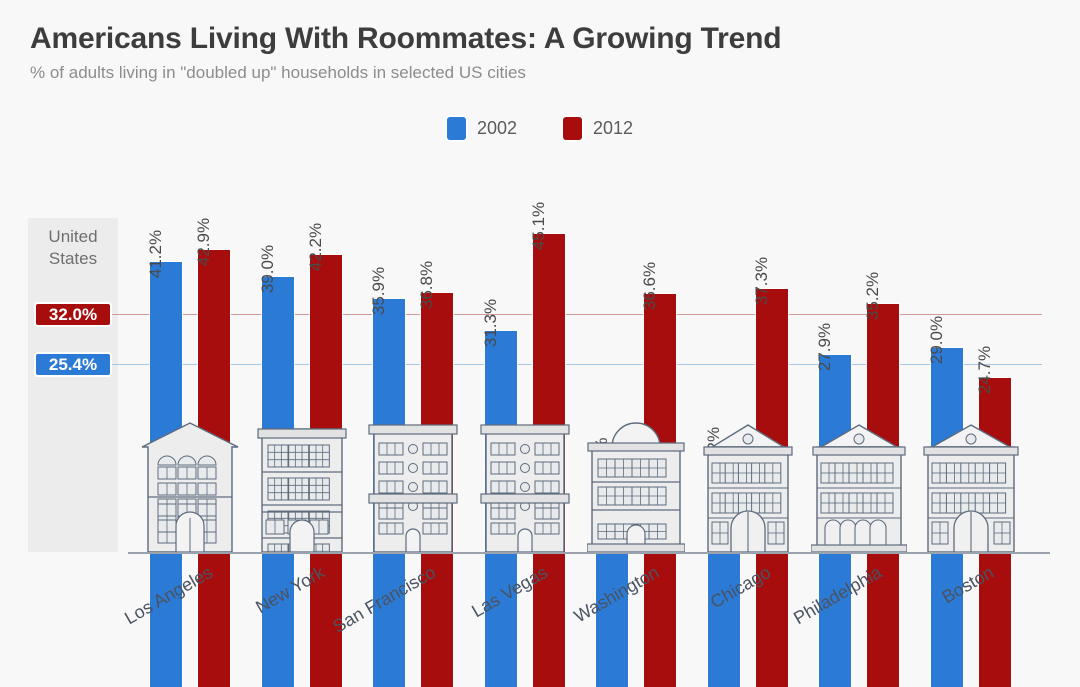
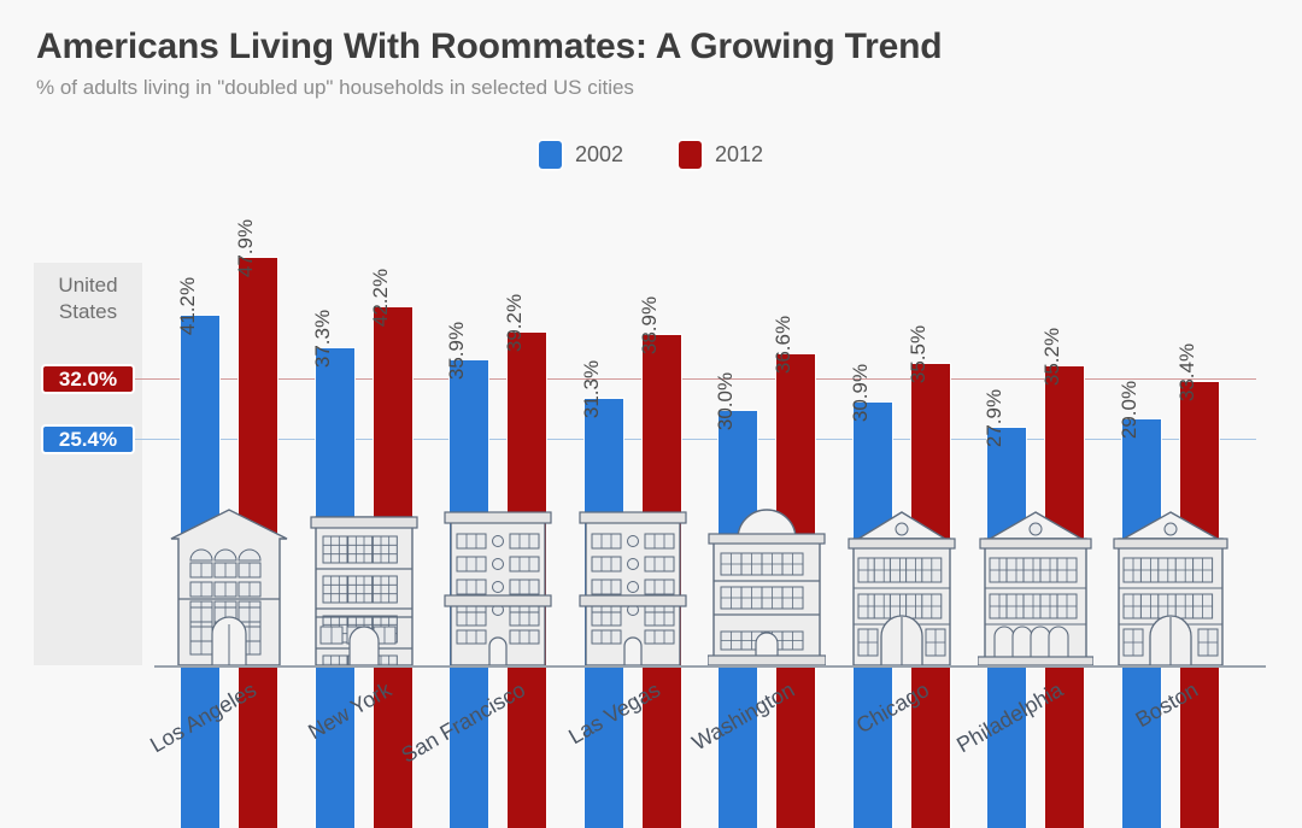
2012/Los Angeles: 42.9% -> 47.9%
2002/New York: 39.0% -> 37.3%
2012/San Francisco: 36.8% -> 39.2%
2012/Las Vegas: 45.1% -> 38.9%
2002/Washington: 11.8% -> 30.0%
2002/Chicago: 13.2% -> 30.9%
2012/Chicago: 37.3% -> 35.5%
2012/Boston: 24.7% -> 33.4%
